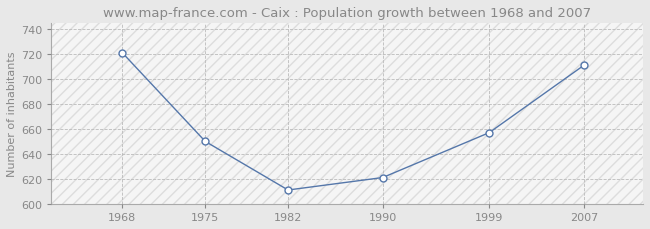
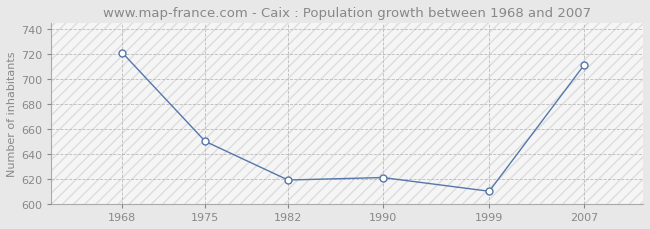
1982: 611 -> 619
1999: 657 -> 610
